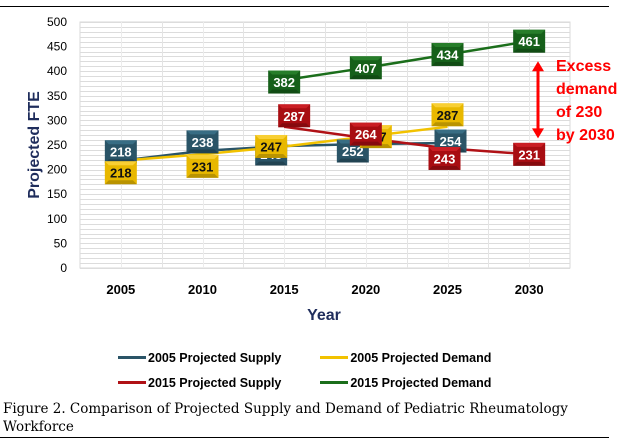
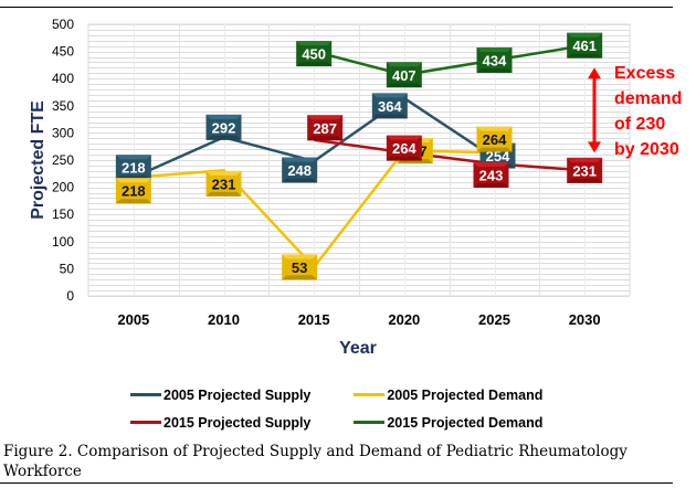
2005 Projected Supply/2010: 238 -> 292
2005 Projected Demand/2015: 247 -> 53
2015 Projected Demand/2015: 382 -> 450
2005 Projected Supply/2020: 252 -> 364
2005 Projected Demand/2025: 287 -> 264
